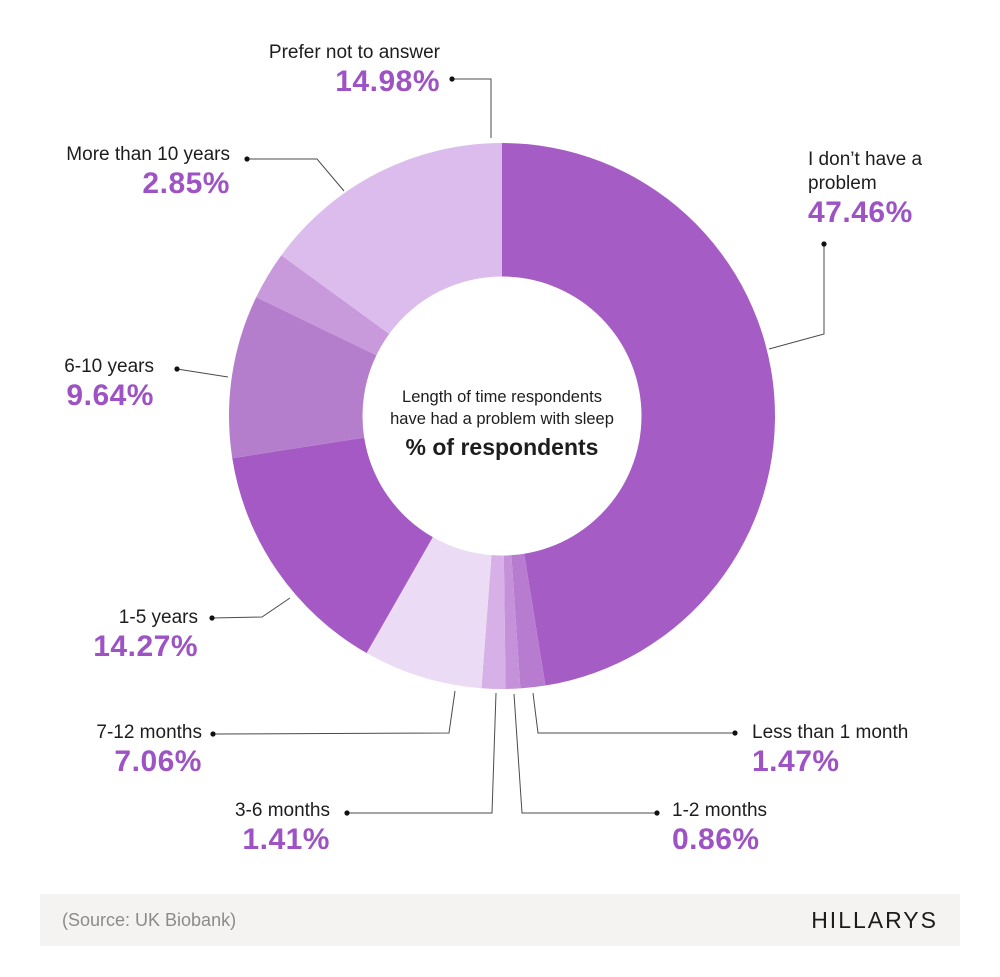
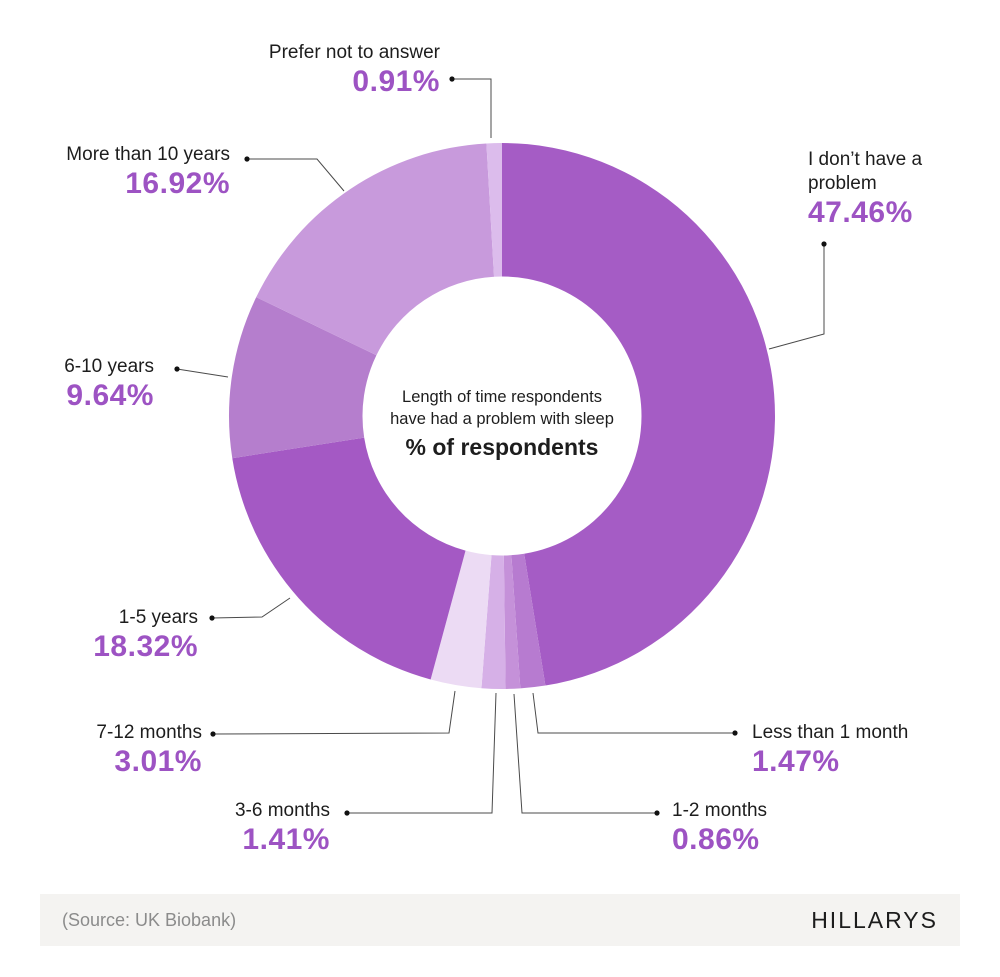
7-12 months: 7.06% -> 3.01%
1-5 years: 14.27% -> 18.32%
More than 10 years: 2.85% -> 16.92%
Prefer not to answer: 14.98% -> 0.91%
